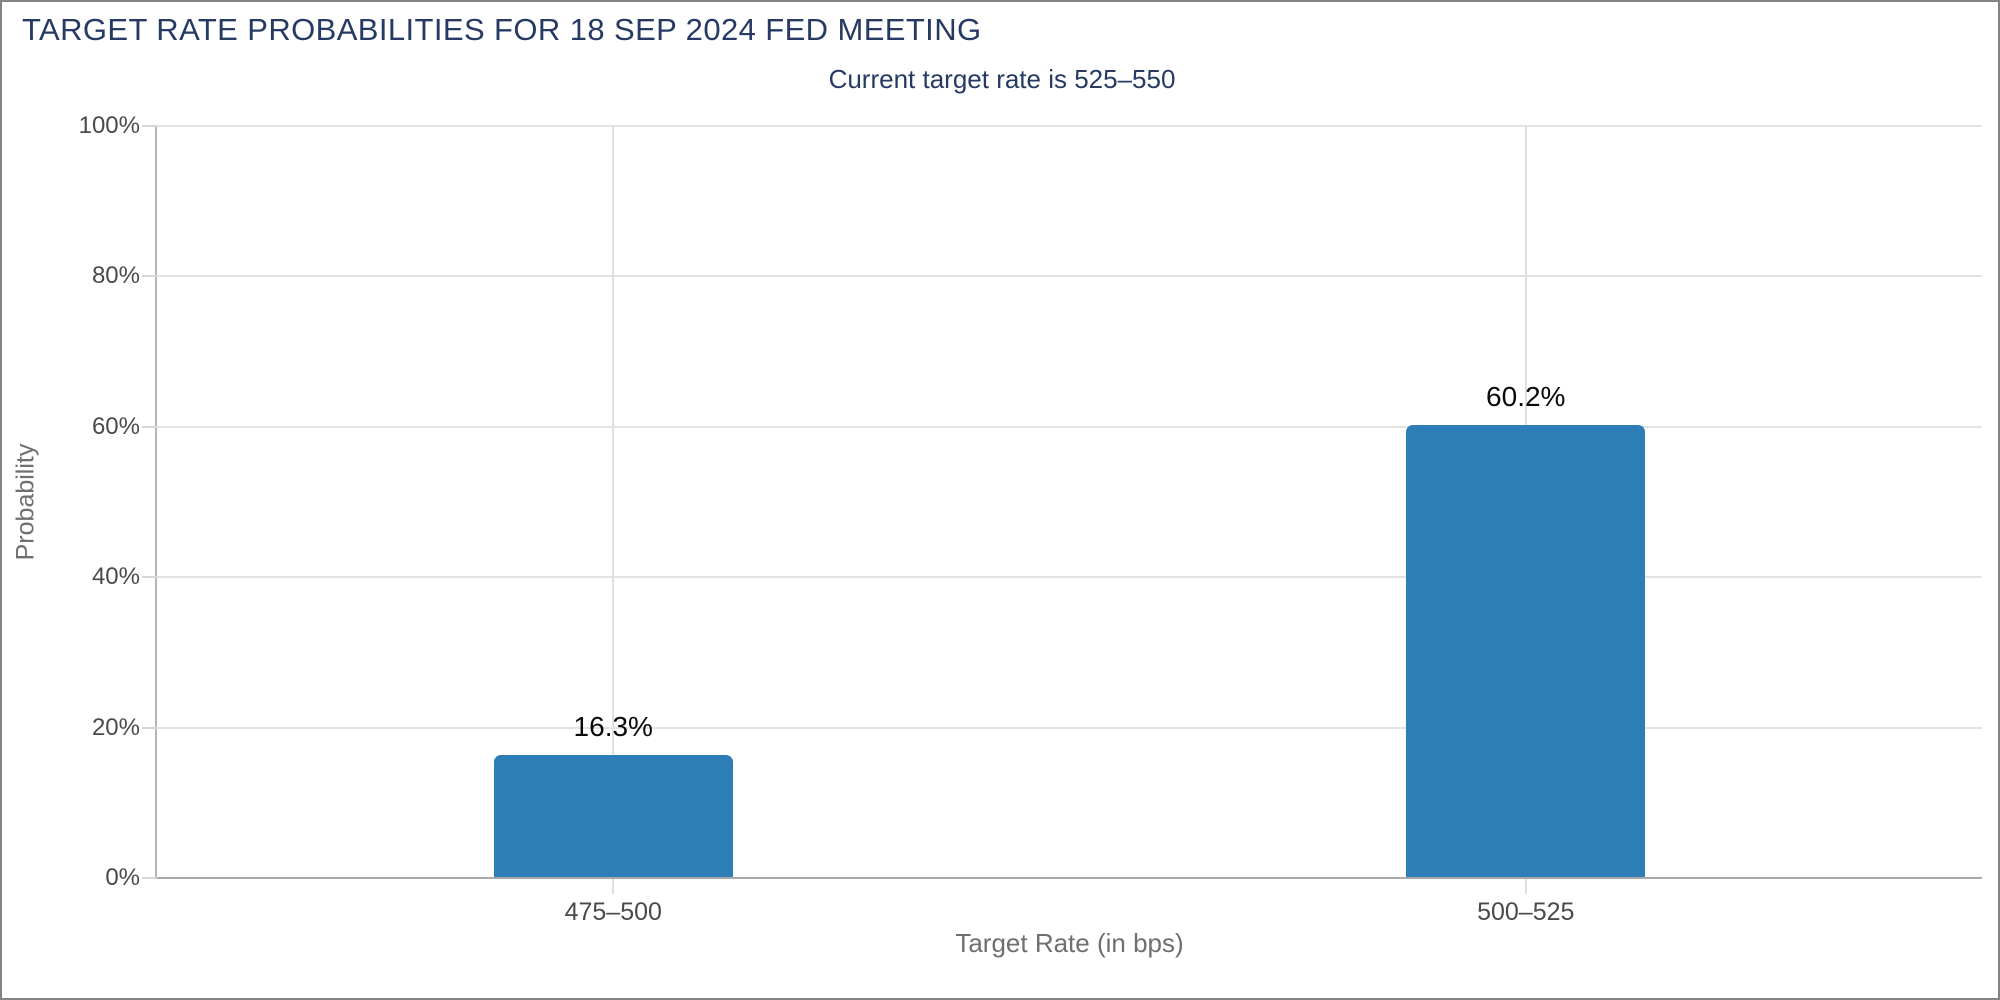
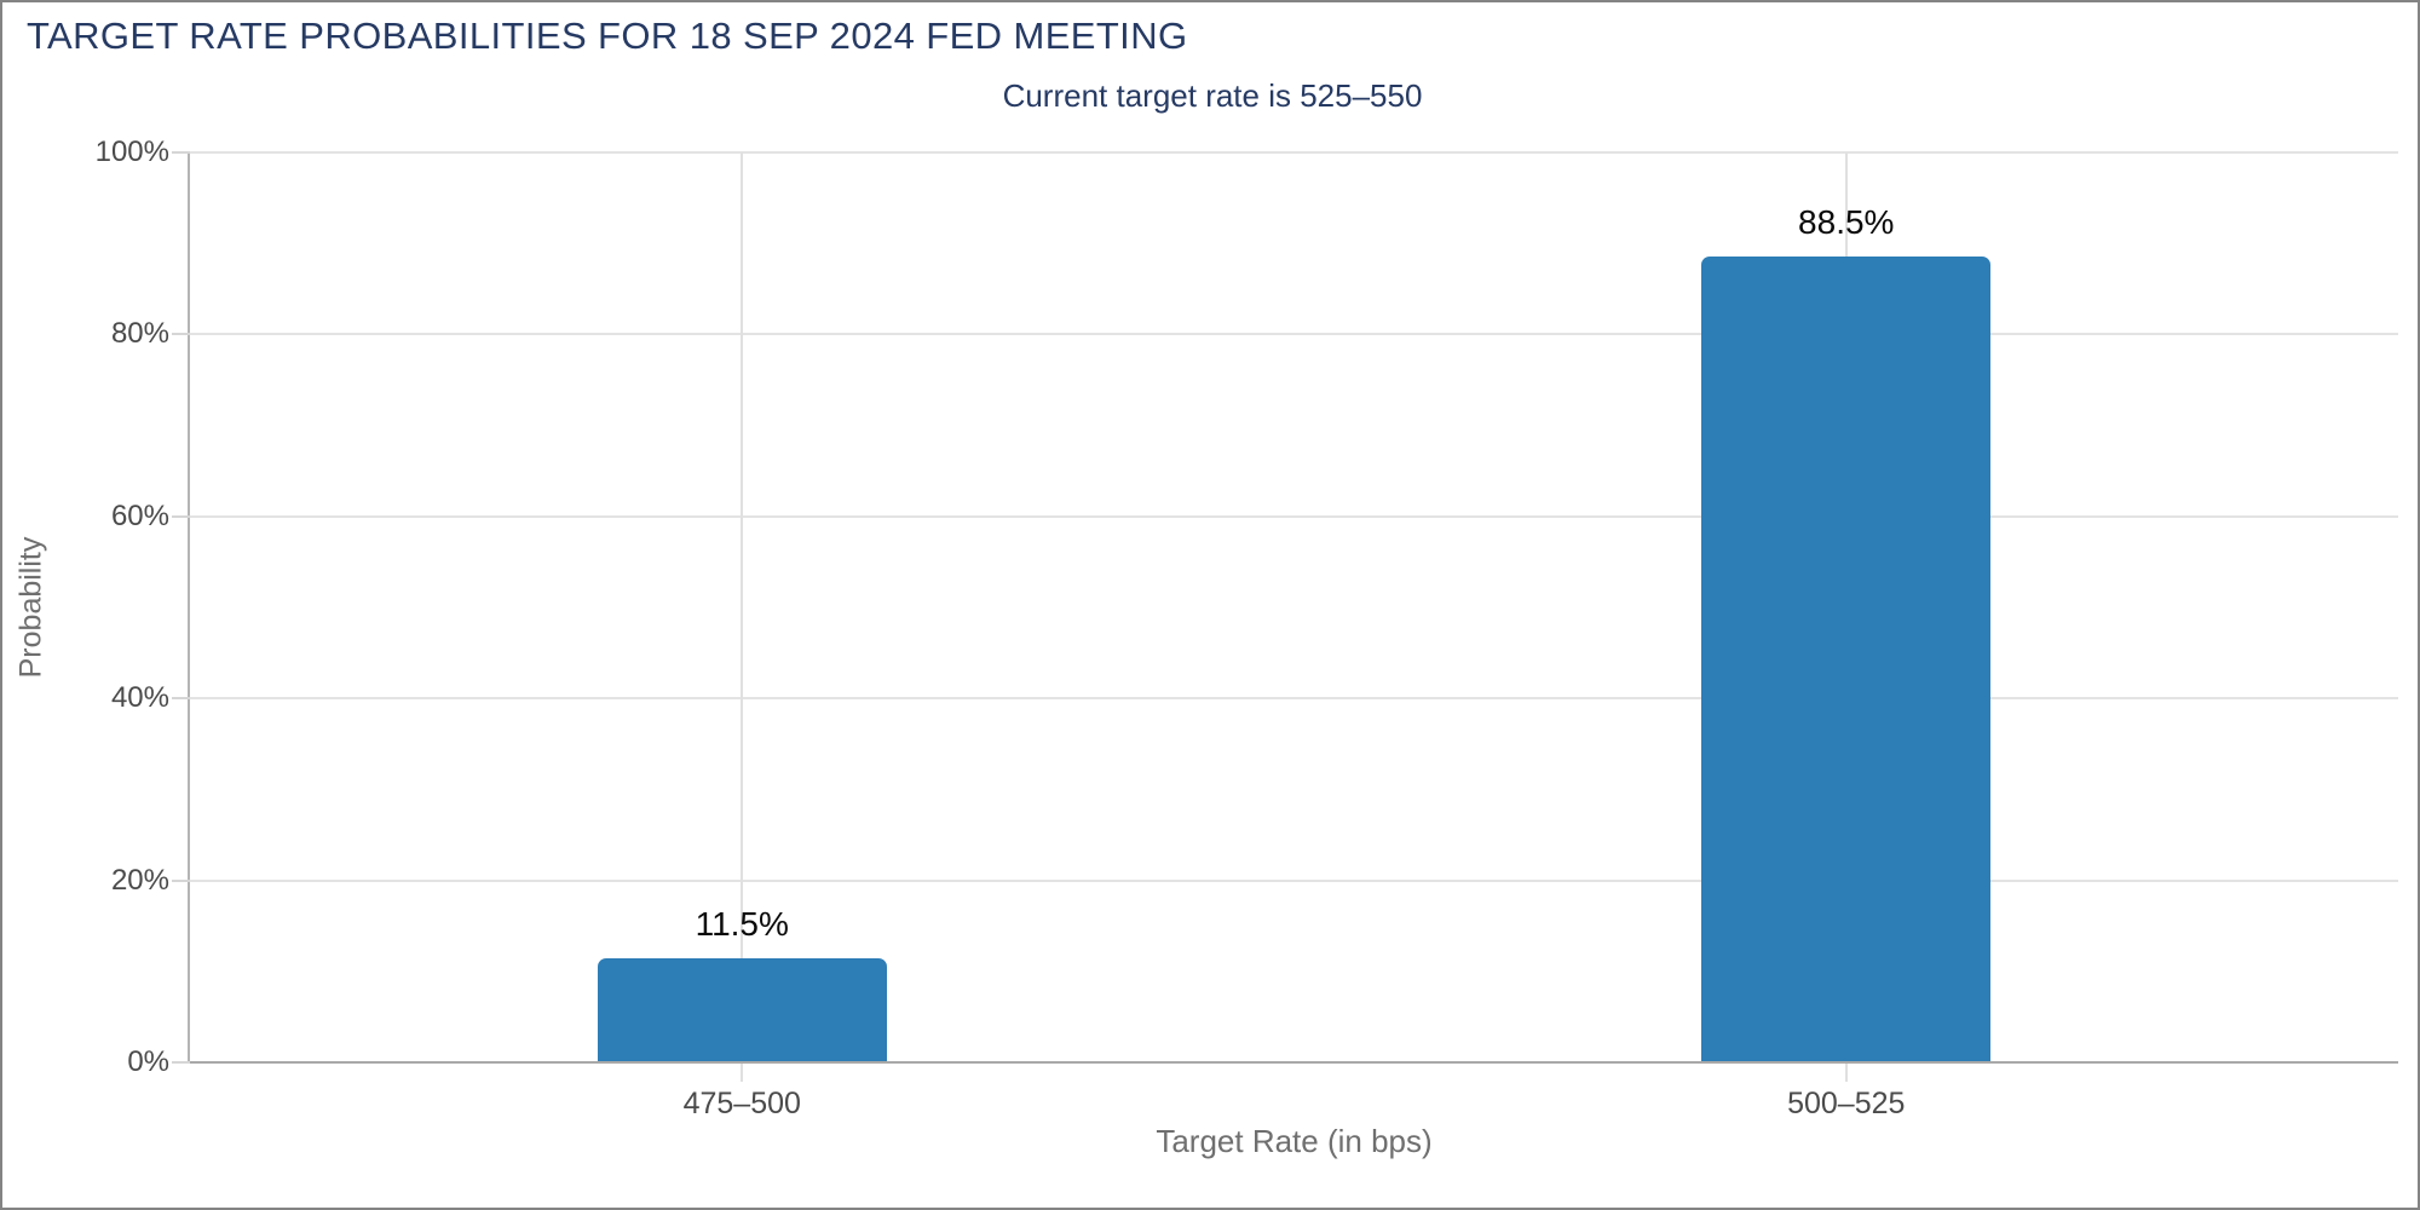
475–500: 16.3% -> 11.5%
500–525: 60.2% -> 88.5%
